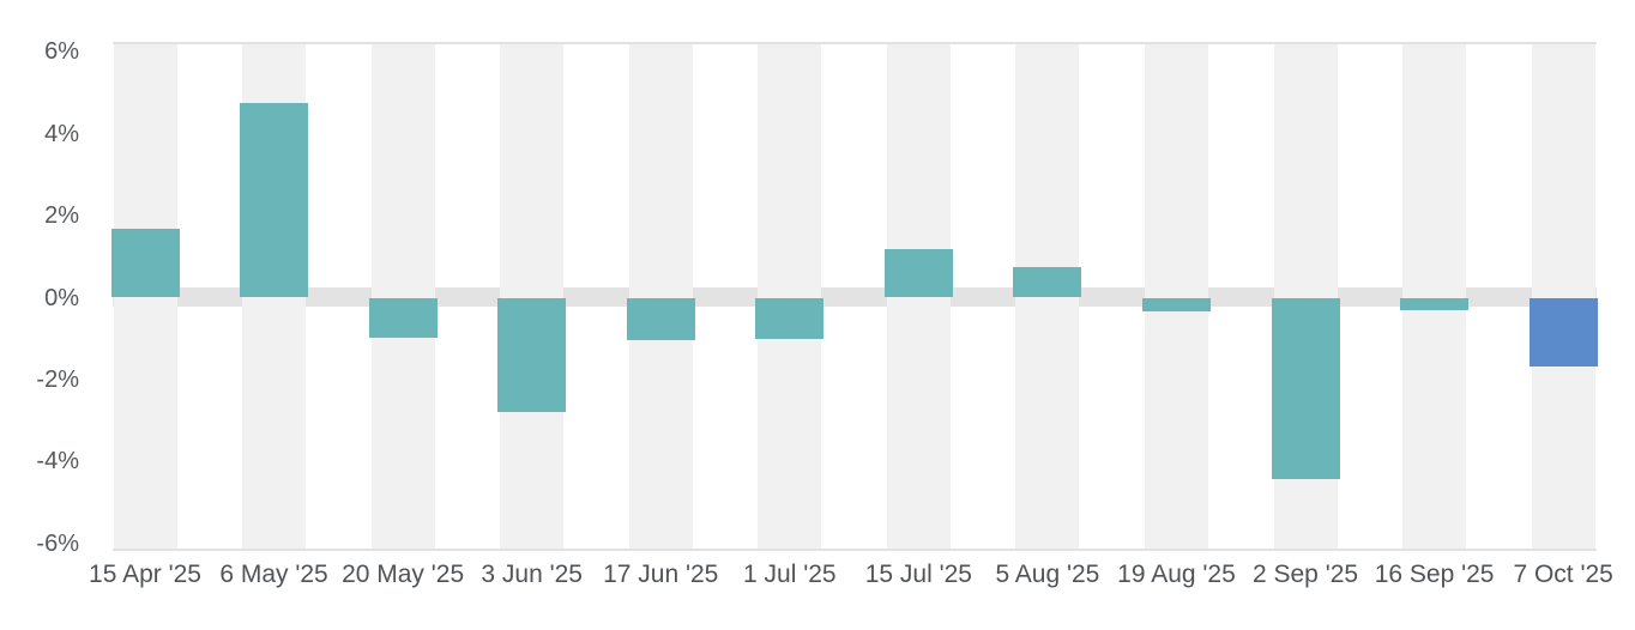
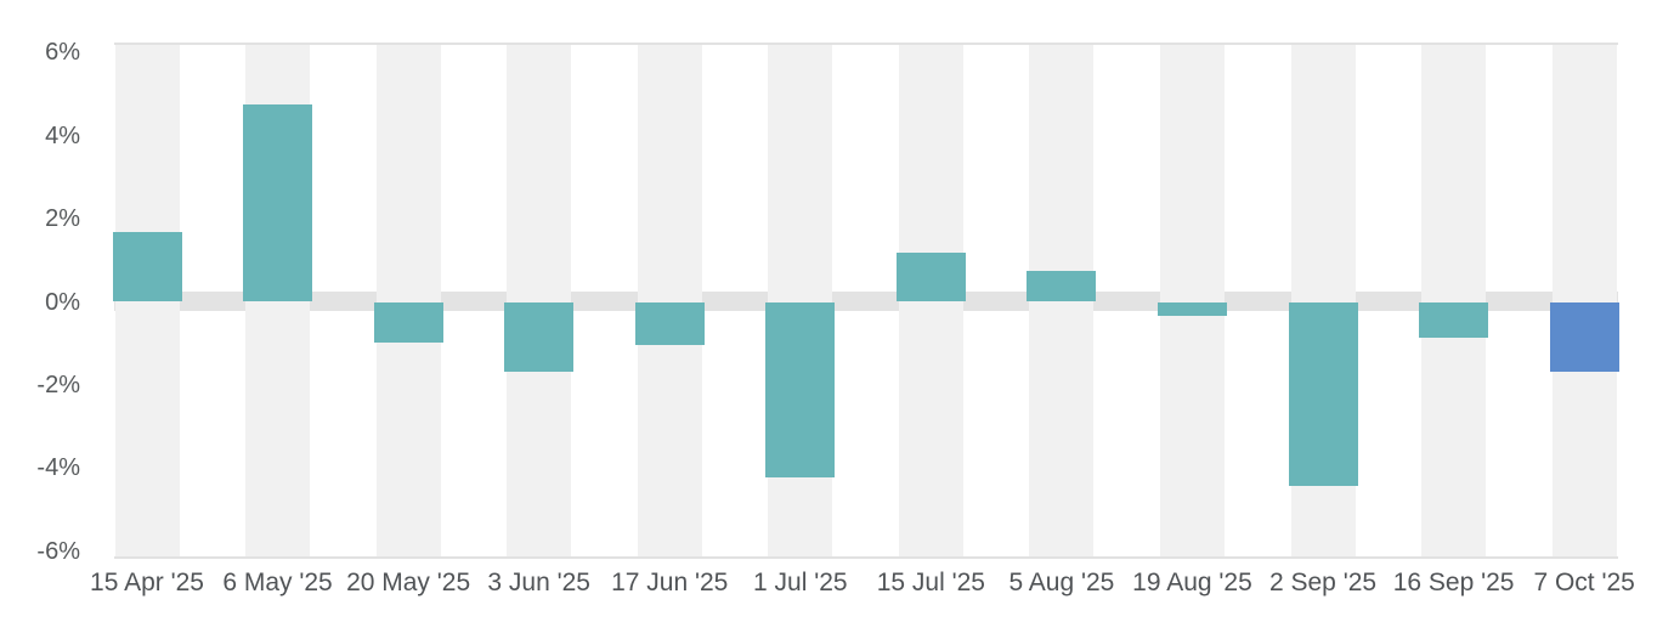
3 Jun '25: -2.8% -> -1.7%
1 Jul '25: -1.0% -> -4.2%
16 Sep '25: -0.3% -> -0.9%
